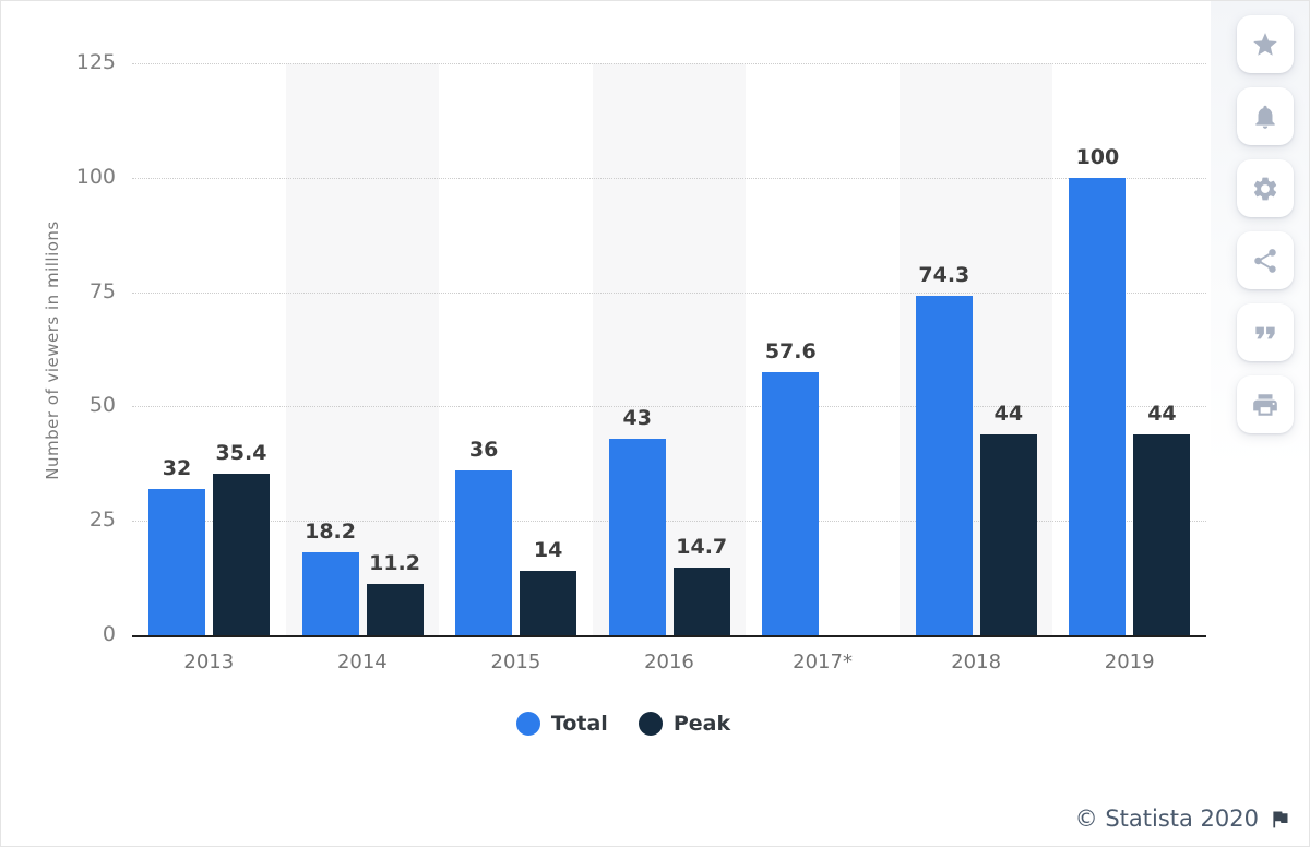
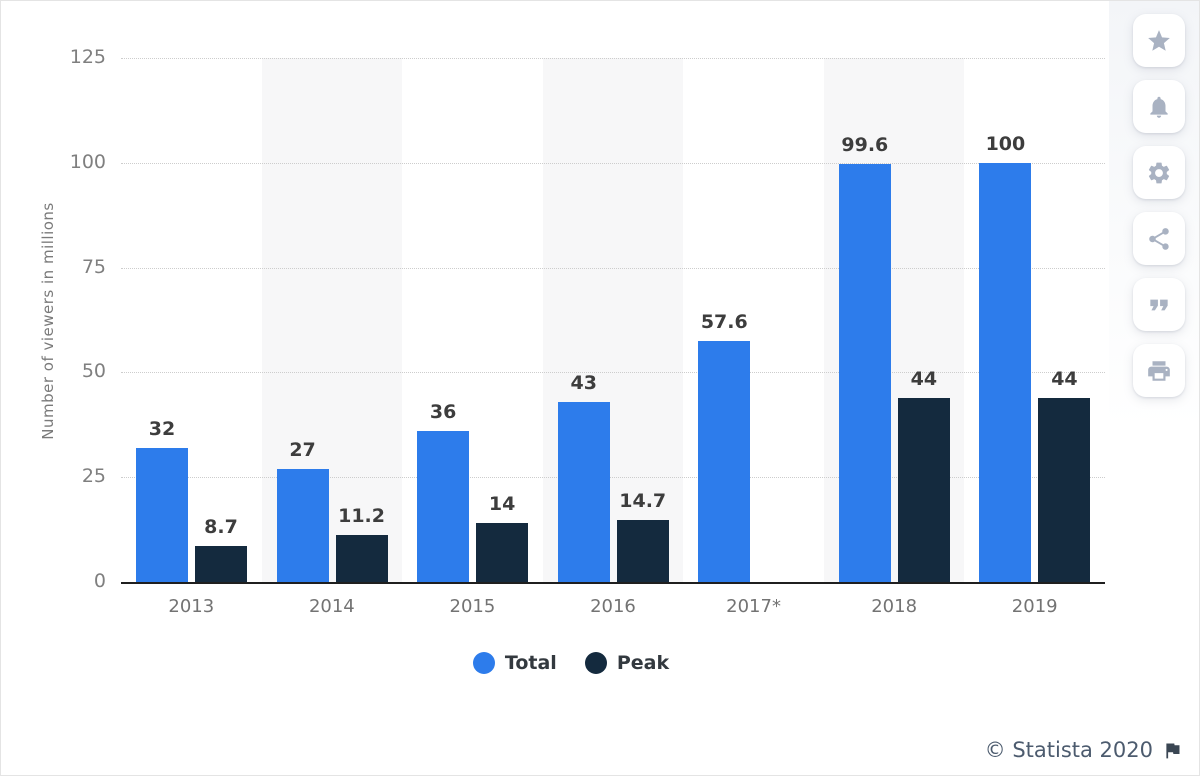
Peak/2013: 35.4 -> 8.7
Total/2014: 18.2 -> 27
Total/2018: 74.3 -> 99.6
